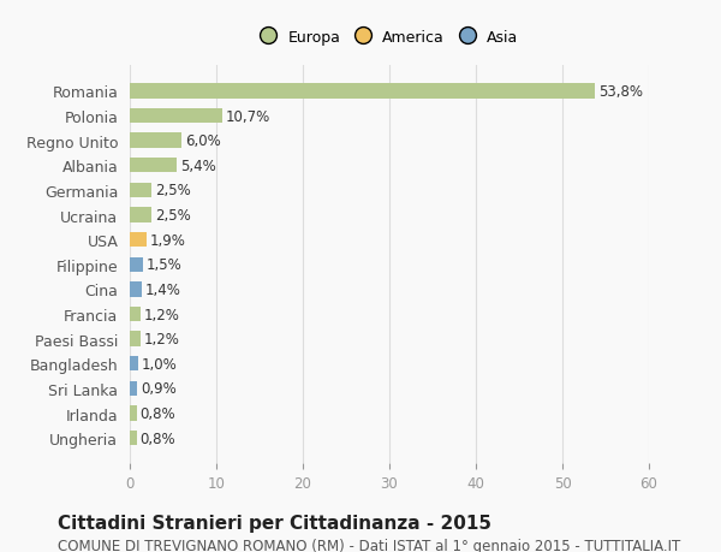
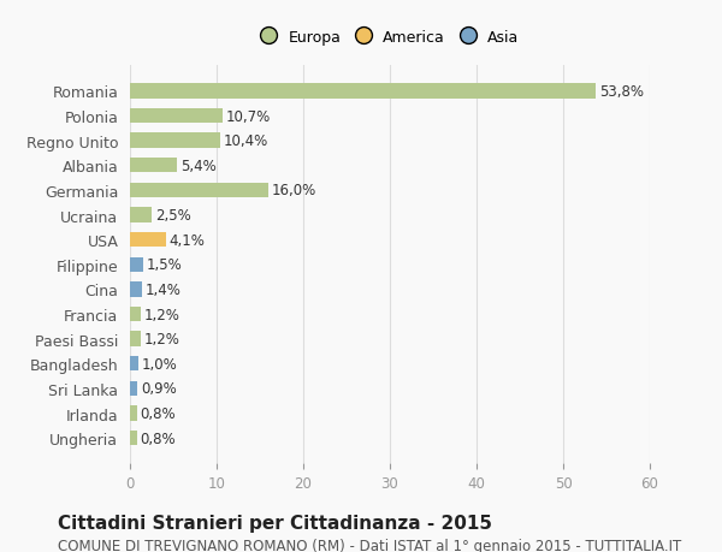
Regno Unito: 6,0% -> 10,4%
Germania: 2,5% -> 16,0%
USA: 1,9% -> 4,1%
